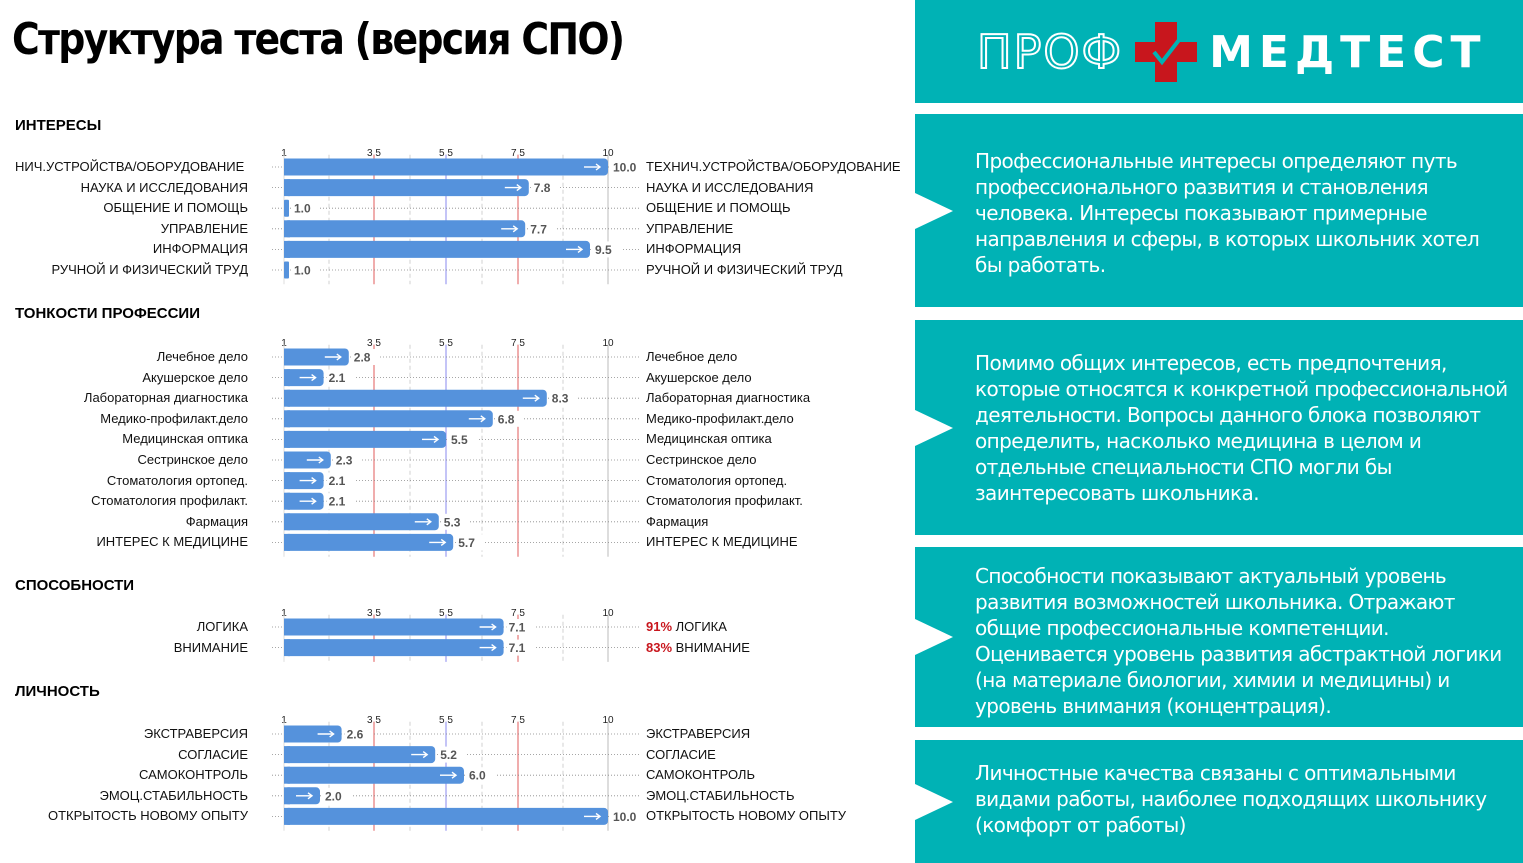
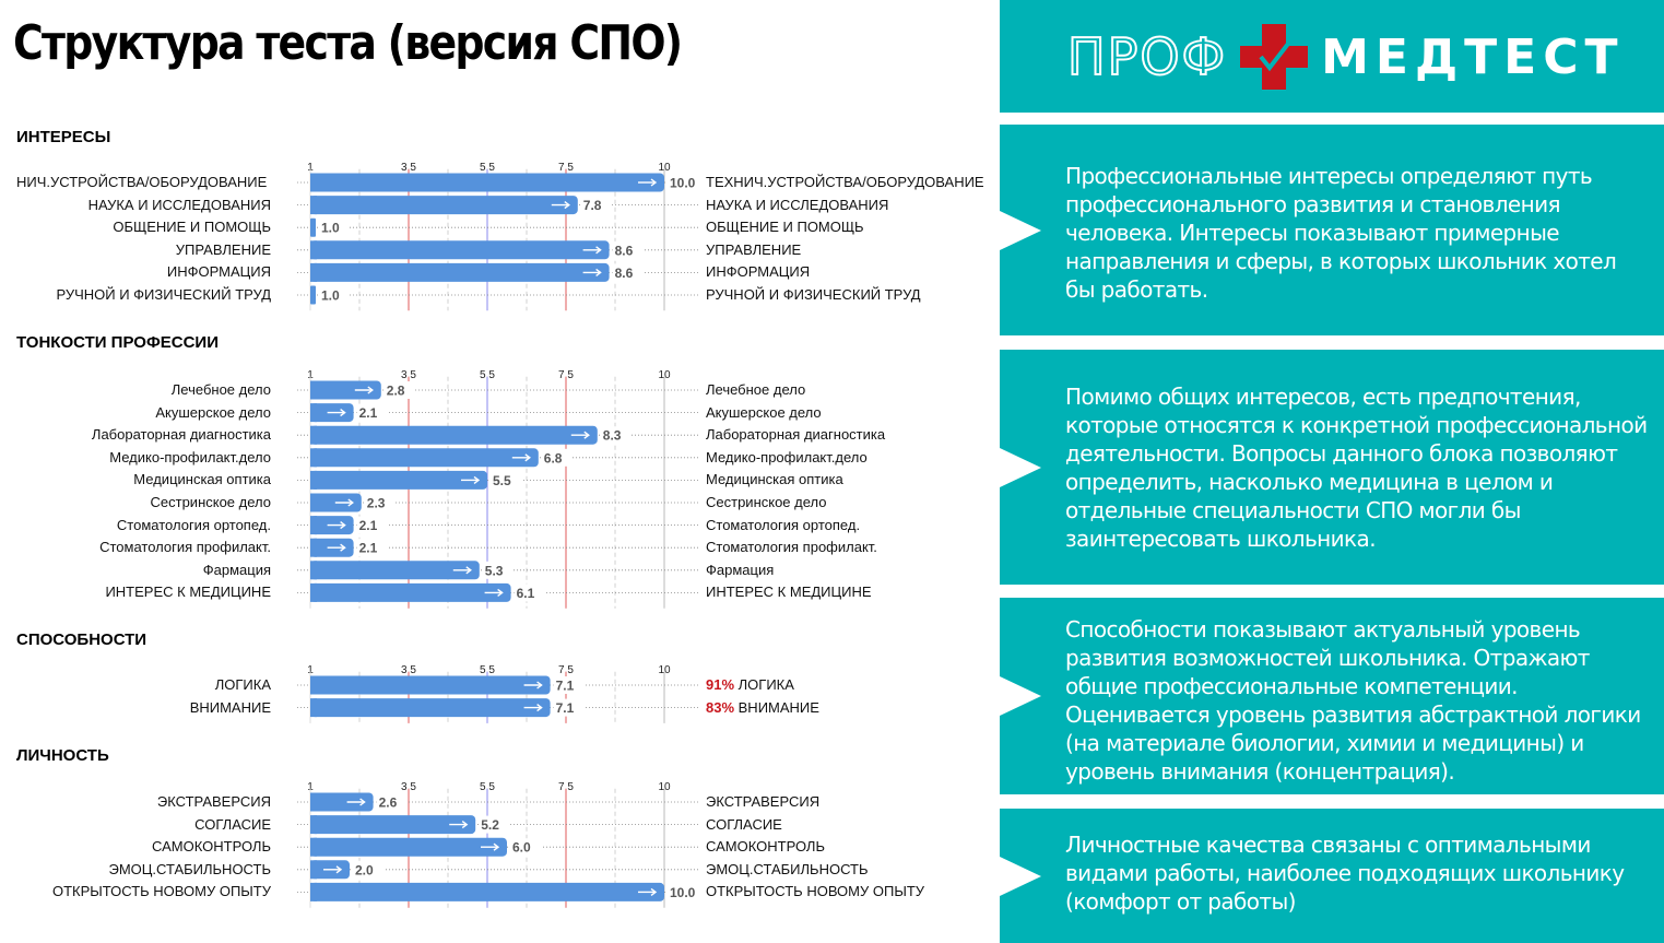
ИНТЕРЕСЫ/УПРАВЛЕНИЕ: 7.7 -> 8.6
ИНТЕРЕСЫ/ИНФОРМАЦИЯ: 9.5 -> 8.6
ТОНКОСТИ ПРОФЕССИИ/ИНТЕРЕС К МЕДИЦИНЕ: 5.7 -> 6.1
